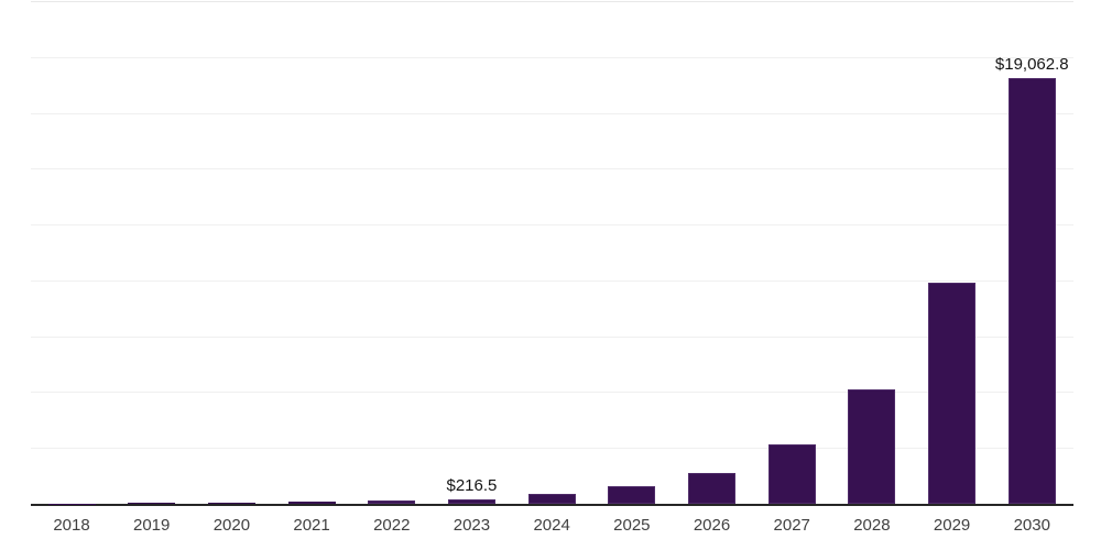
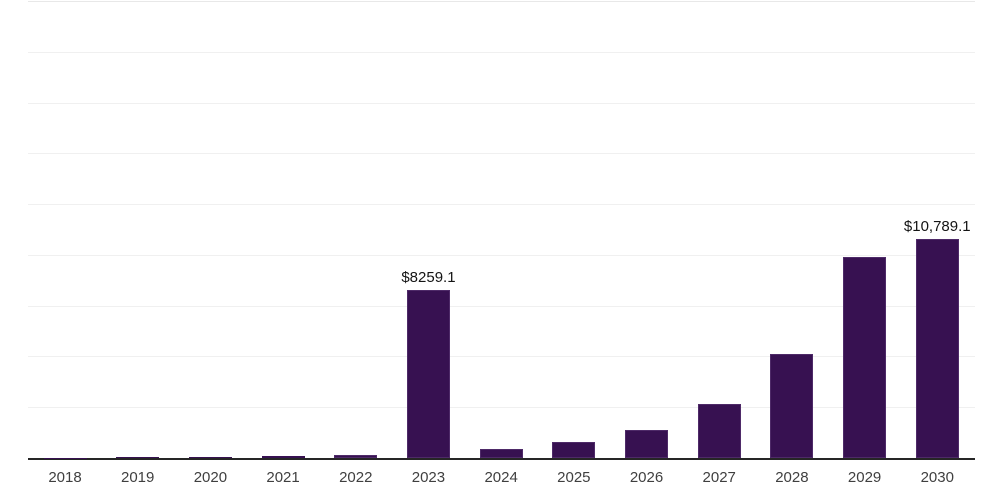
2023: $216.5 -> $8259.1
2030: $19,062.8 -> $10,789.1
